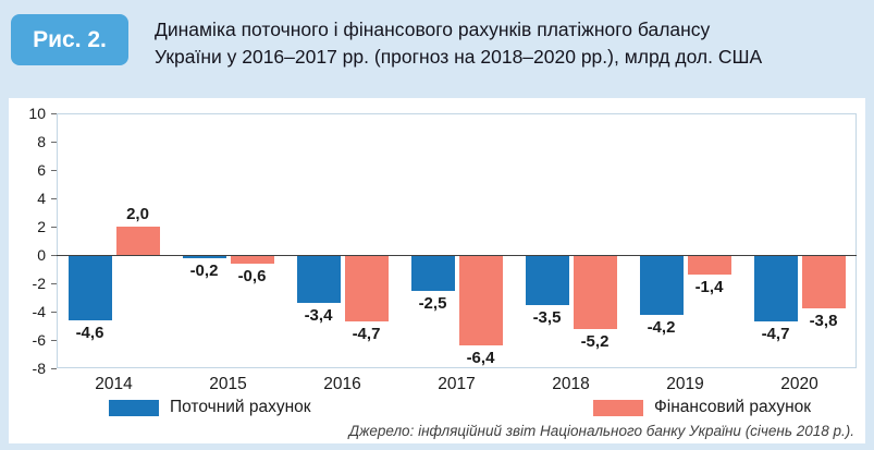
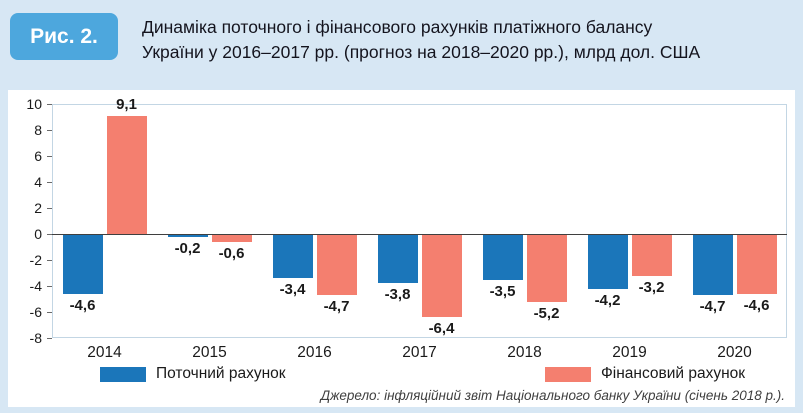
Фінансовий рахунок/2014: 2,0 -> 9,1
Поточний рахунок/2017: -2,5 -> -3,8
Фінансовий рахунок/2019: -1,4 -> -3,2
Фінансовий рахунок/2020: -3,8 -> -4,6
